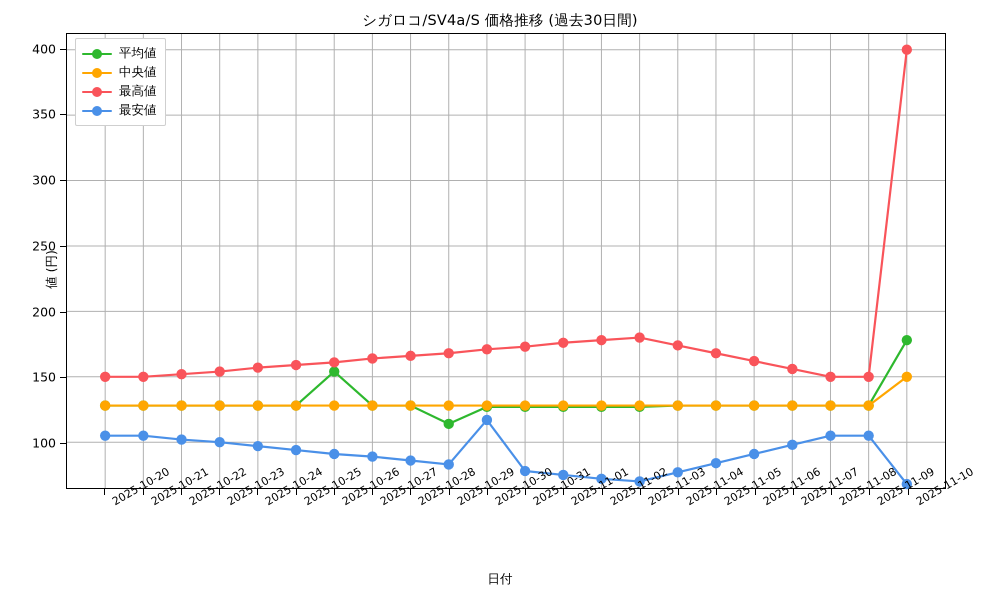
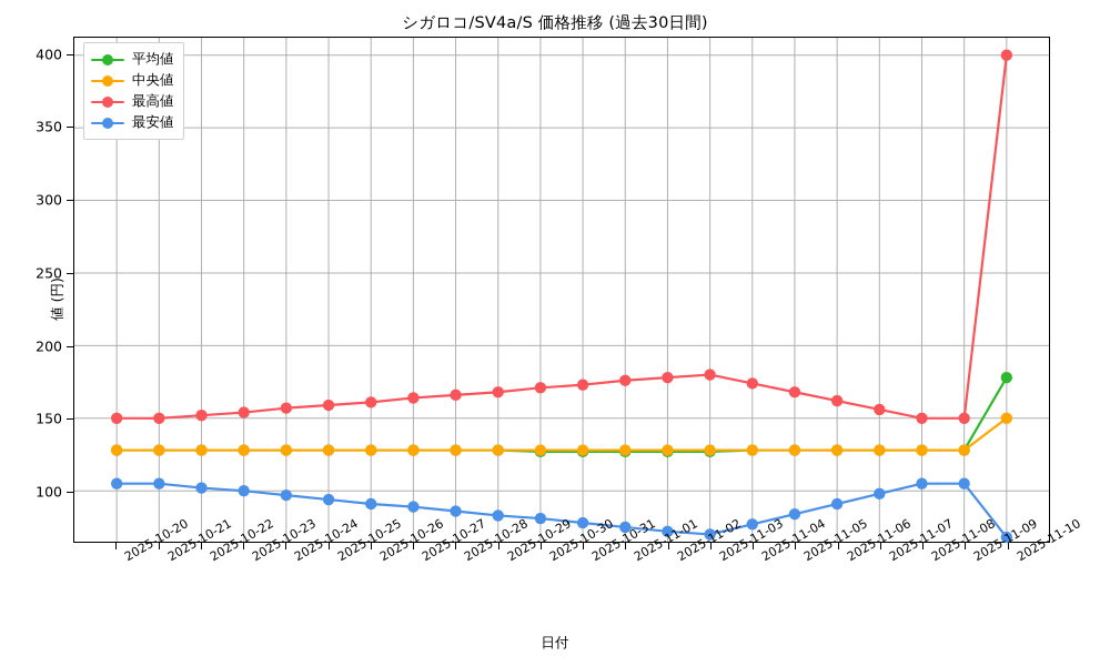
平均値/2025-10-26: 154 -> 128
平均値/2025-10-29: 114 -> 128
最安値/2025-10-30: 117 -> 81
